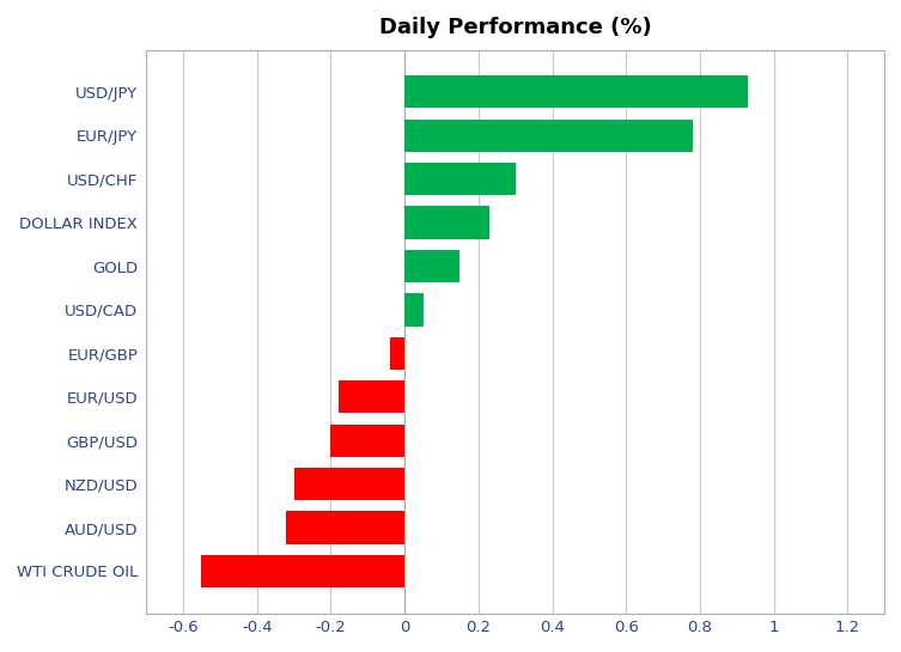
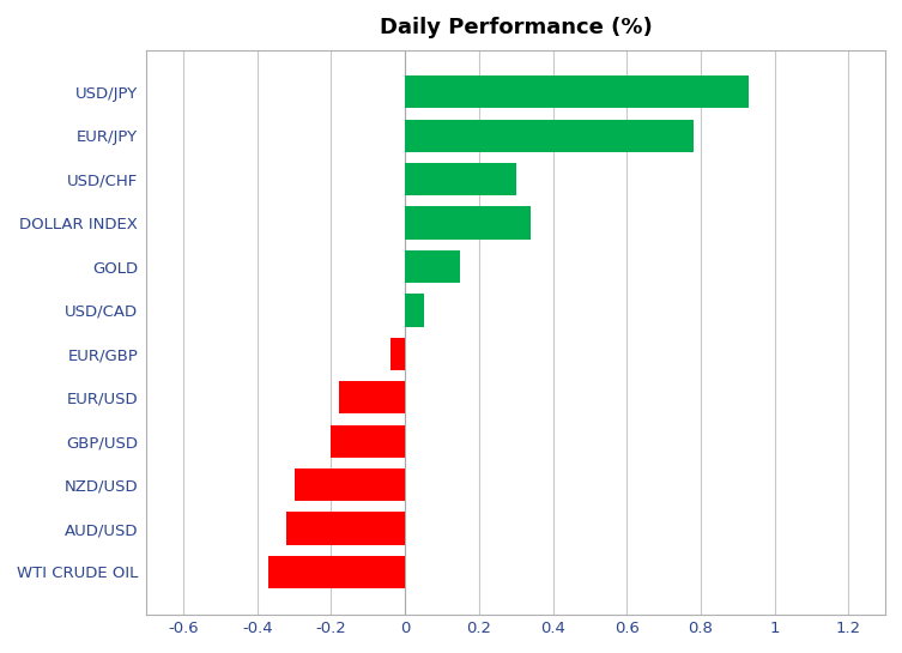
DOLLAR INDEX: 0.23 -> 0.34
WTI CRUDE OIL: -0.55 -> -0.37
